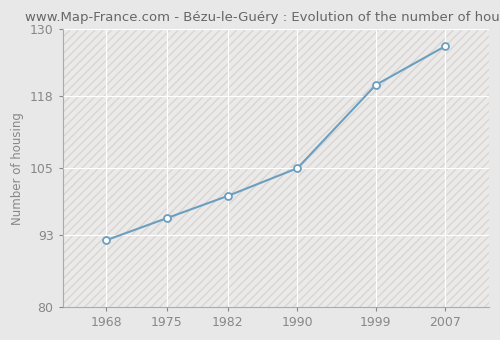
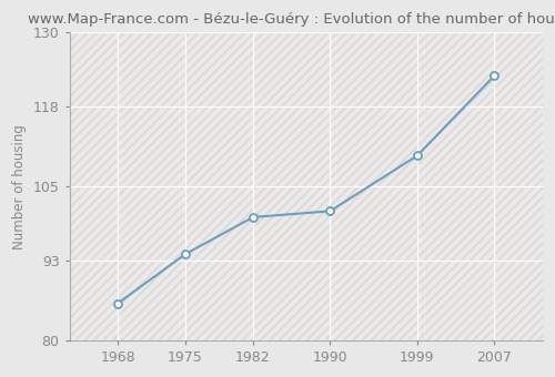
1968: 92 -> 86
1975: 96 -> 94
1990: 105 -> 101
1999: 120 -> 110
2007: 127 -> 123
